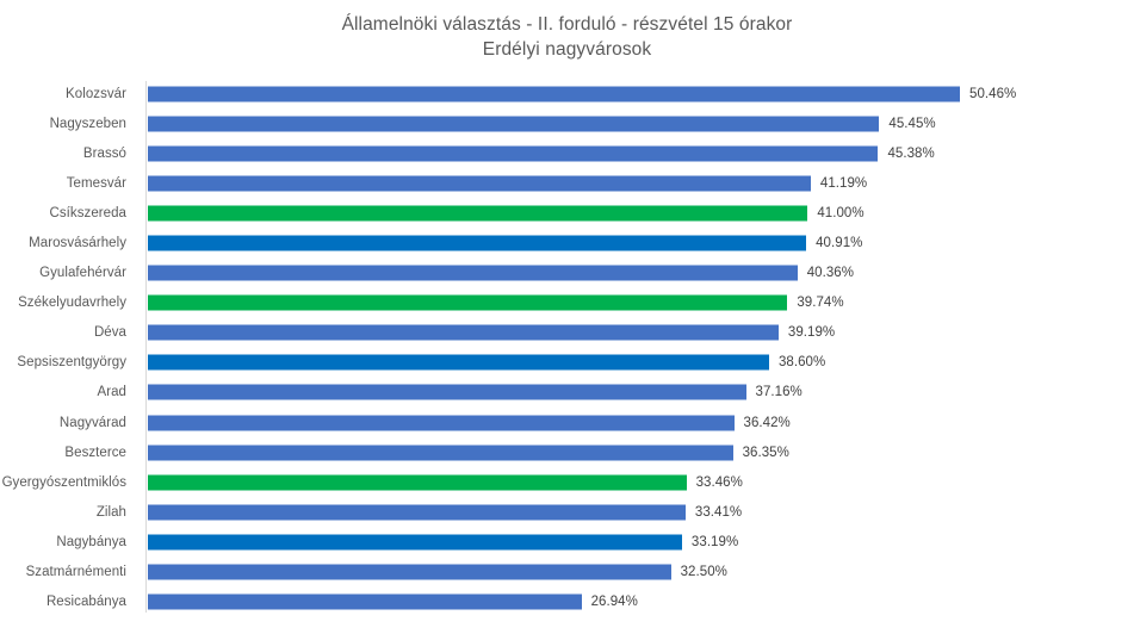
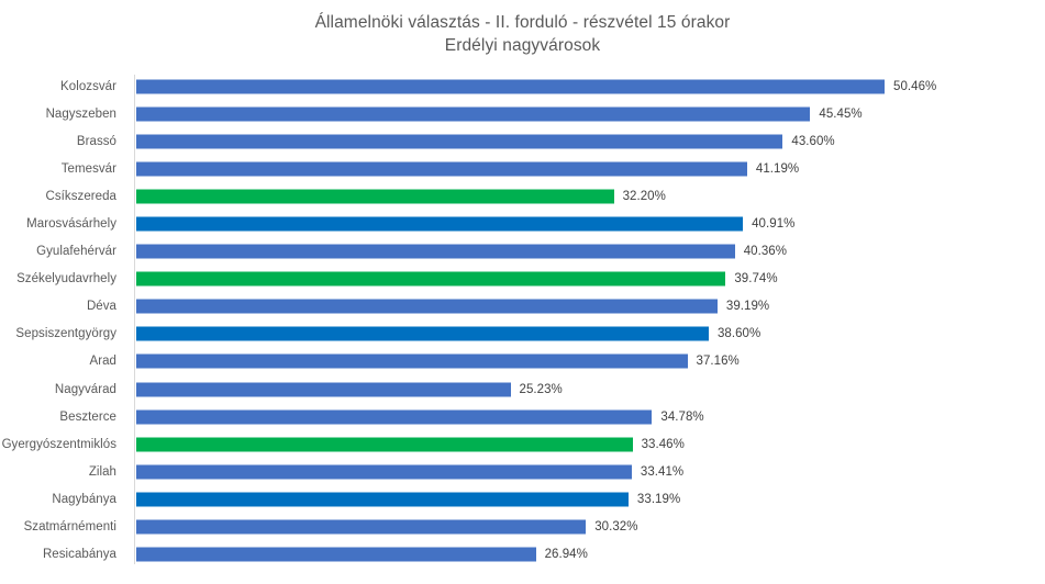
Brassó: 45.38% -> 43.60%
Csíkszereda: 41.00% -> 32.20%
Nagyvárad: 36.42% -> 25.23%
Beszterce: 36.35% -> 34.78%
Szatmárnémenti: 32.50% -> 30.32%
